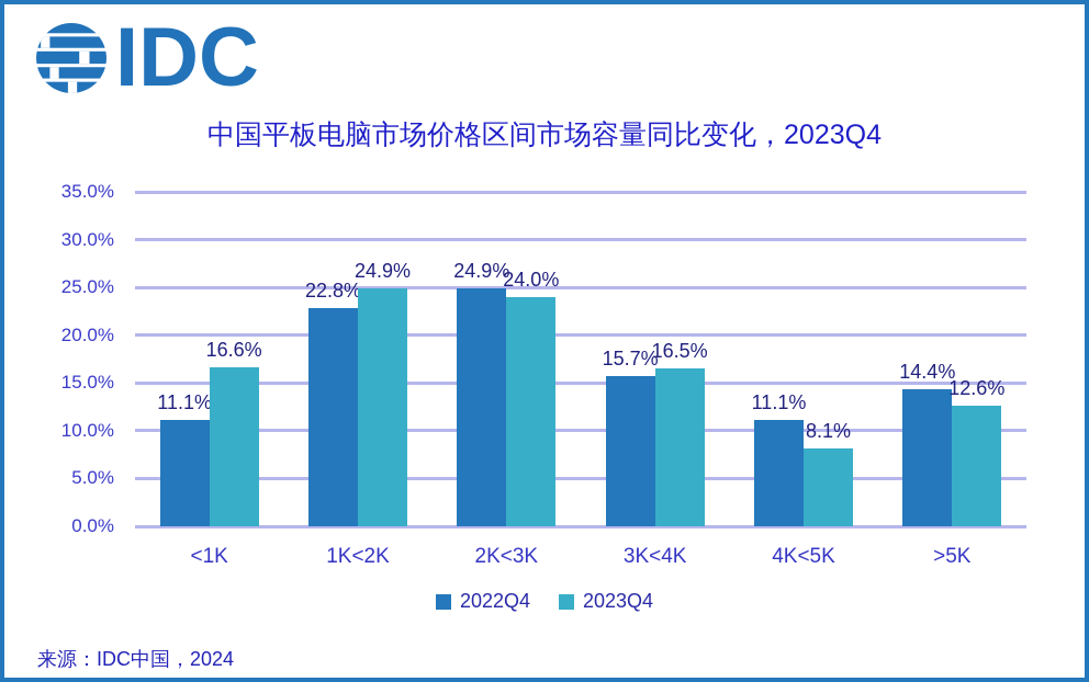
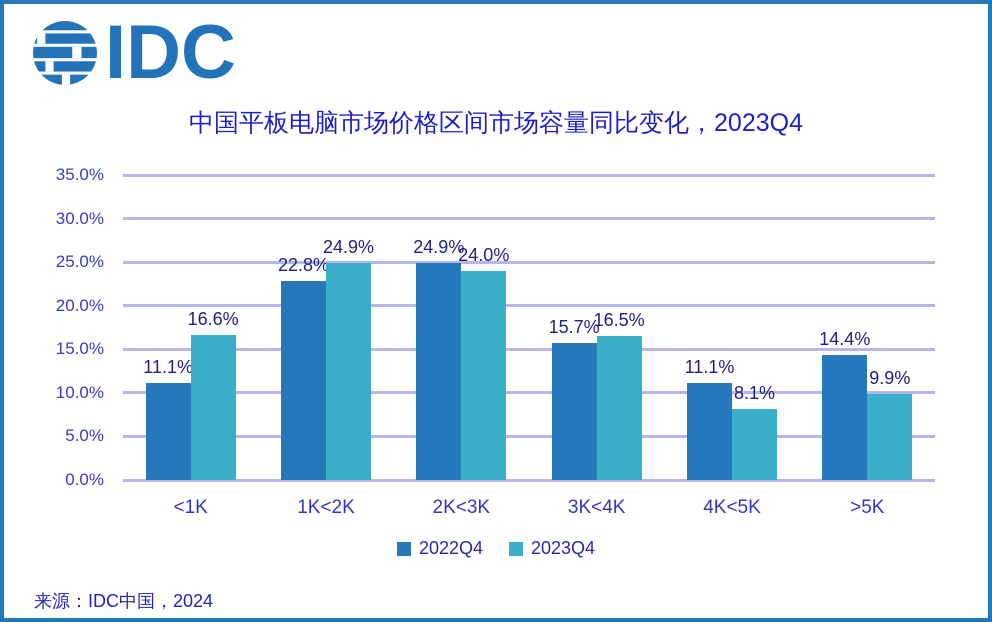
2023Q4/>5K: 12.6% -> 9.9%
